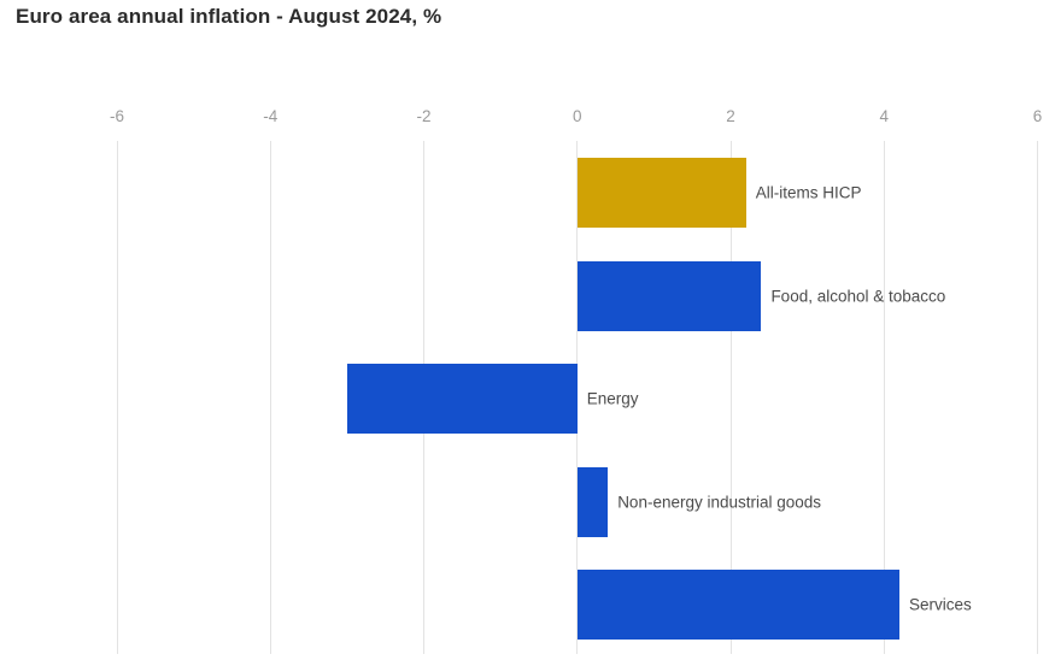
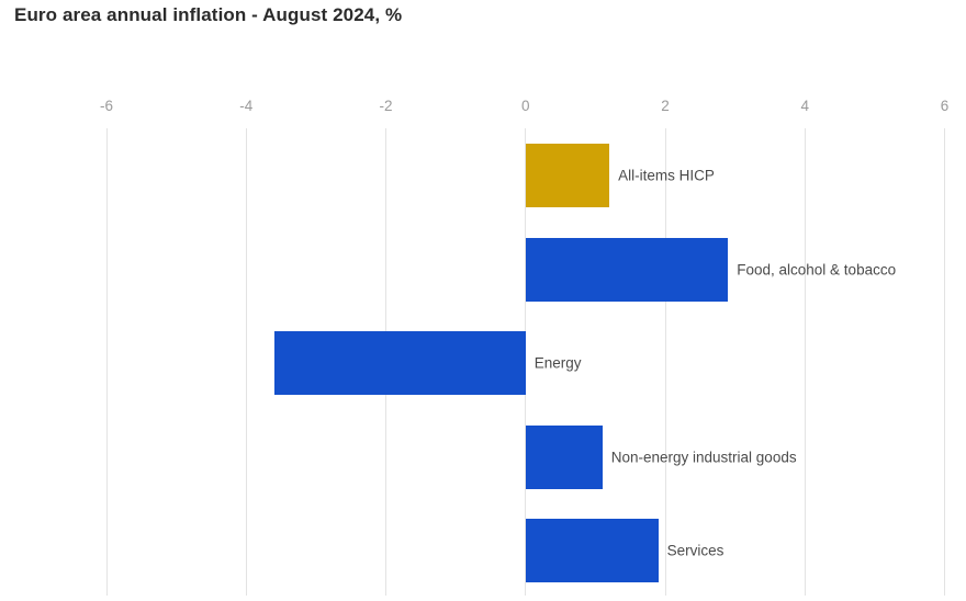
All-items HICP: 2.2 -> 1.2
Food, alcohol & tobacco: 2.4 -> 2.9
Energy: -3.0 -> -3.6
Non-energy industrial goods: 0.4 -> 1.1
Services: 4.2 -> 1.9
